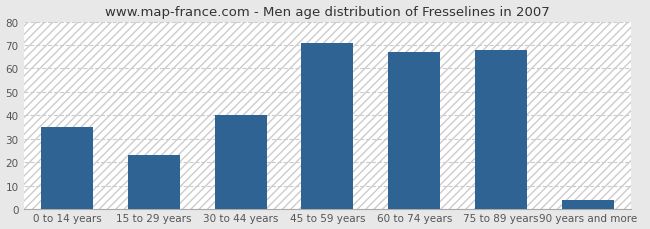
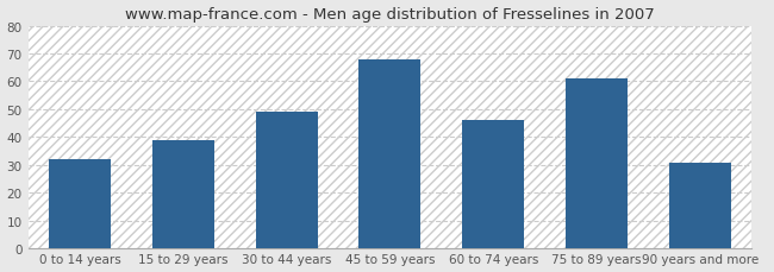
0 to 14 years: 35 -> 32
15 to 29 years: 23 -> 39
30 to 44 years: 40 -> 49
45 to 59 years: 71 -> 68
60 to 74 years: 67 -> 46
75 to 89 years: 68 -> 61
90 years and more: 4 -> 31
